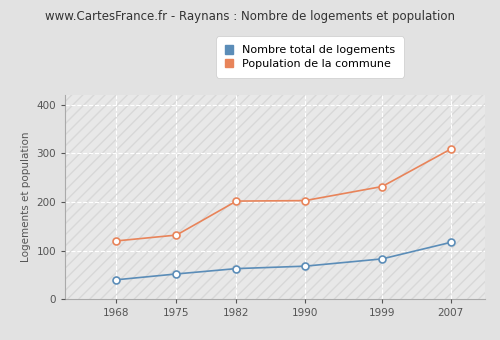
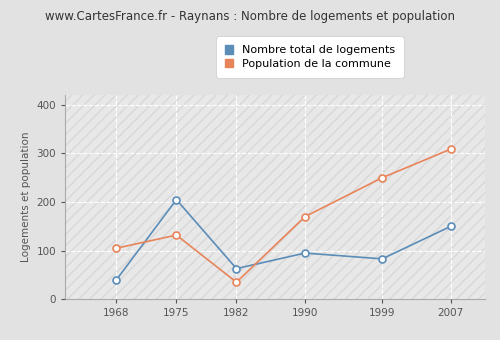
Population de la commune/1968: 120 -> 105
Nombre total de logements/1975: 52 -> 205
Population de la commune/1982: 202 -> 35
Nombre total de logements/1990: 68 -> 95
Population de la commune/1990: 203 -> 170
Population de la commune/1999: 232 -> 250
Nombre total de logements/2007: 117 -> 150
